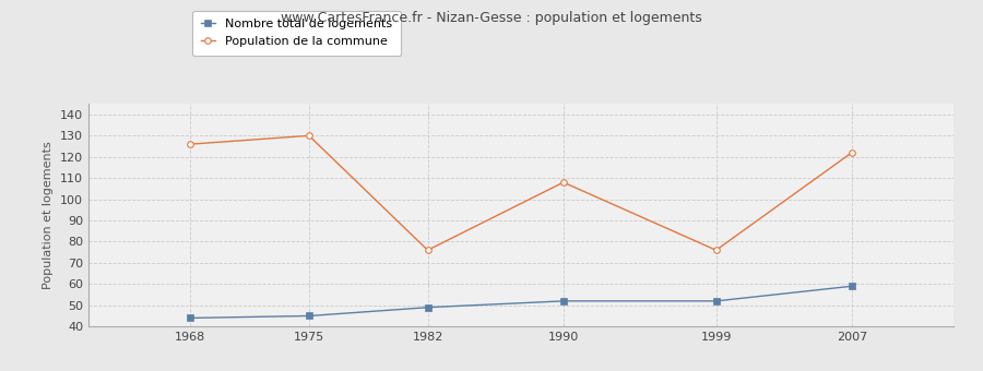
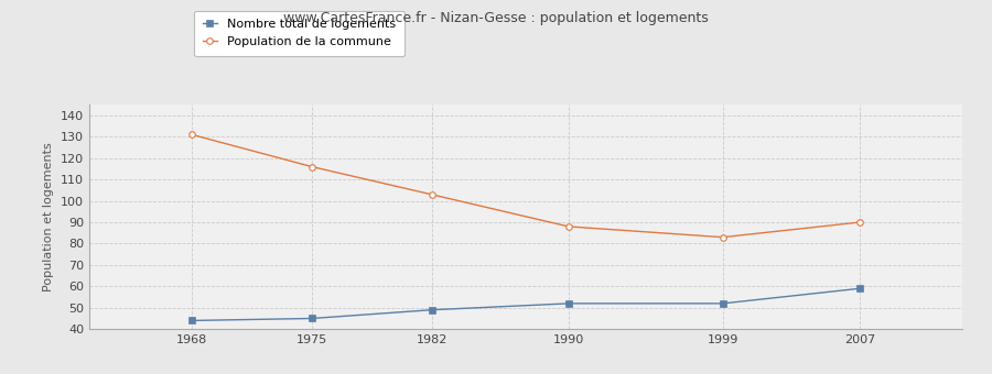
Population de la commune/1968: 126 -> 131
Population de la commune/1975: 130 -> 116
Population de la commune/1982: 76 -> 103
Population de la commune/1990: 108 -> 88
Population de la commune/1999: 76 -> 83
Population de la commune/2007: 122 -> 90
